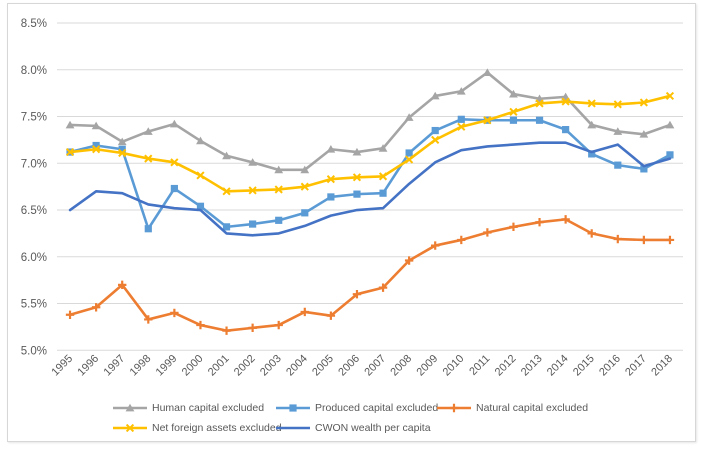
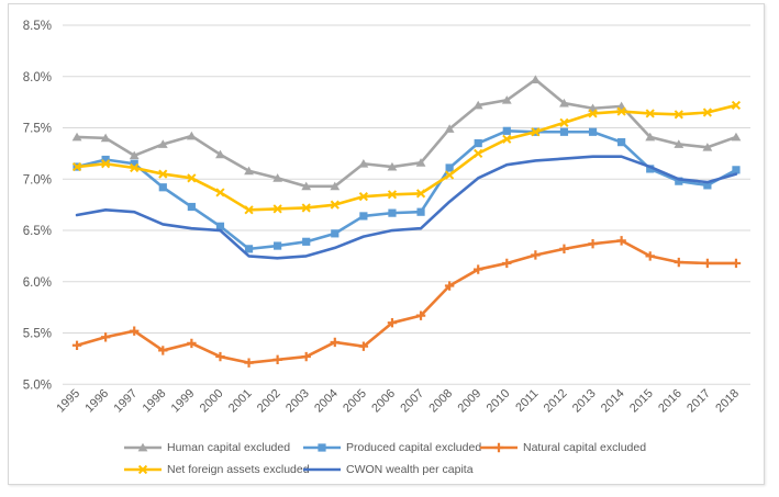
CWON wealth per capita/1995: 6.5% -> 6.7%
Natural capital excluded/1997: 5.7% -> 5.5%
Produced capital excluded/1998: 6.3% -> 6.9%
CWON wealth per capita/2016: 7.2% -> 7.0%
